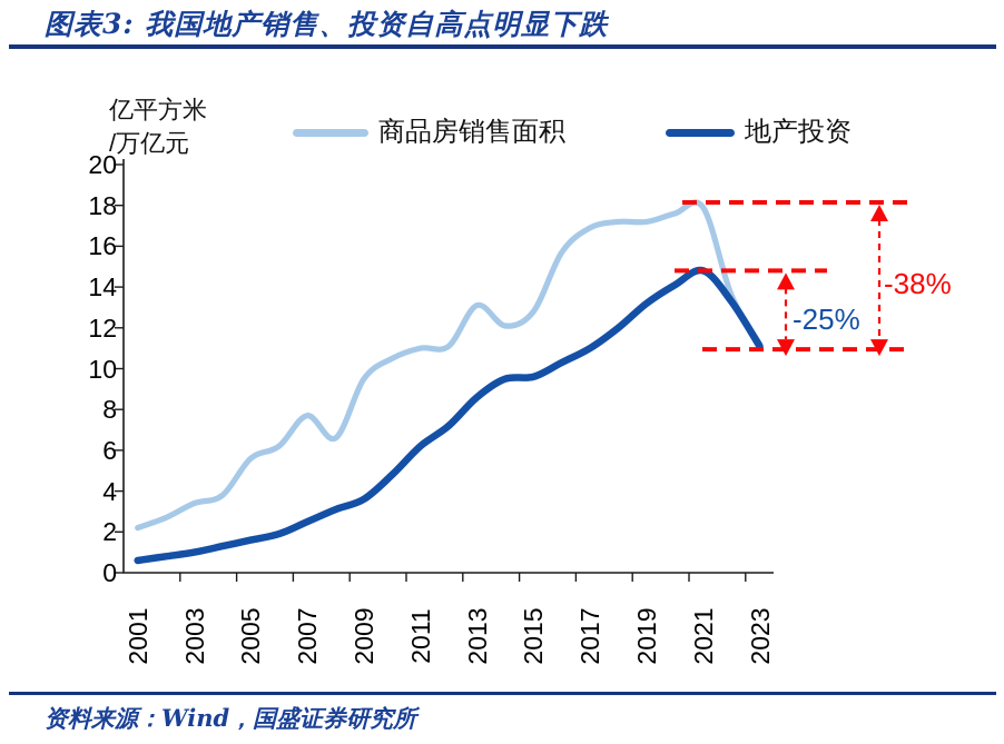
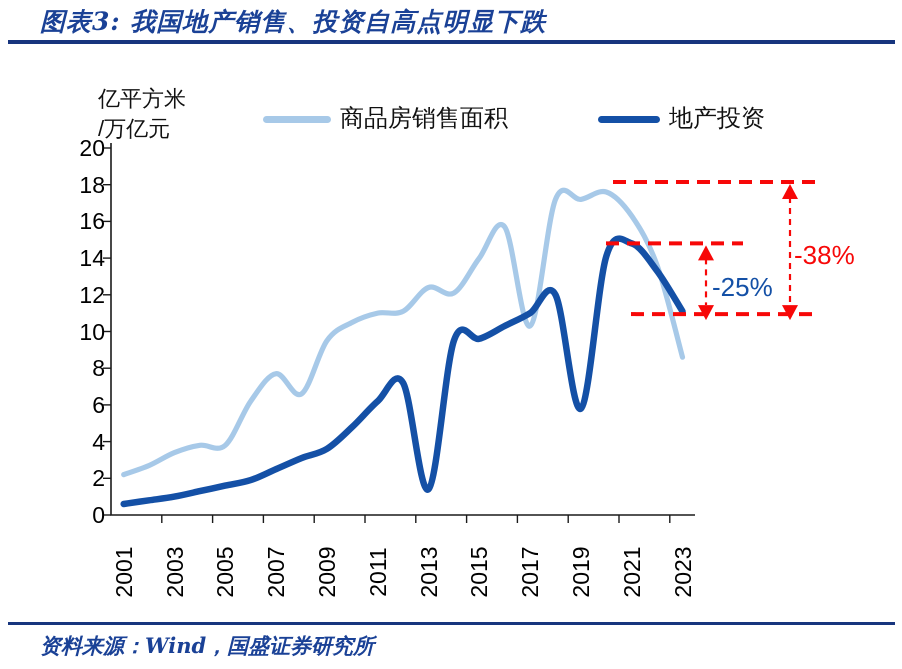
商品房销售面积/2005: 5.6 -> 3.8
商品房销售面积/2013: 13.1 -> 12.4
地产投资/2013: 8.6 -> 1.4
商品房销售面积/2015: 12.8 -> 14.0
商品房销售面积/2017: 16.9 -> 10.3
地产投资/2019: 13.2 -> 5.8
商品房销售面积/2021: 17.9 -> 16.3
商品房销售面积/2023: 11.2 -> 8.6
